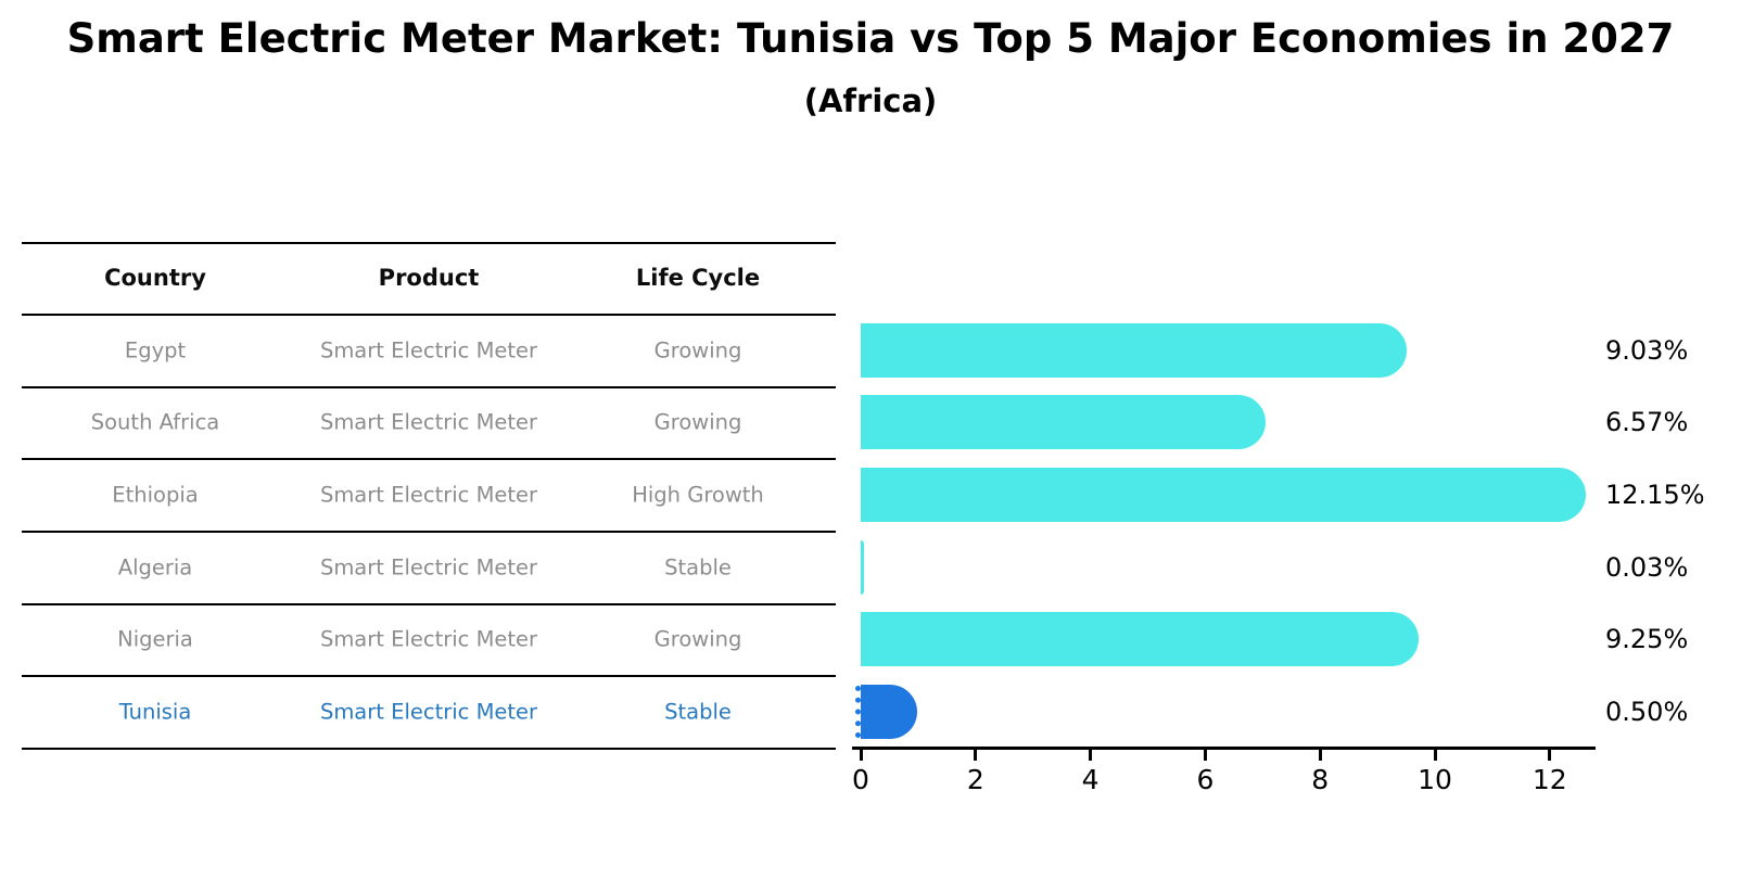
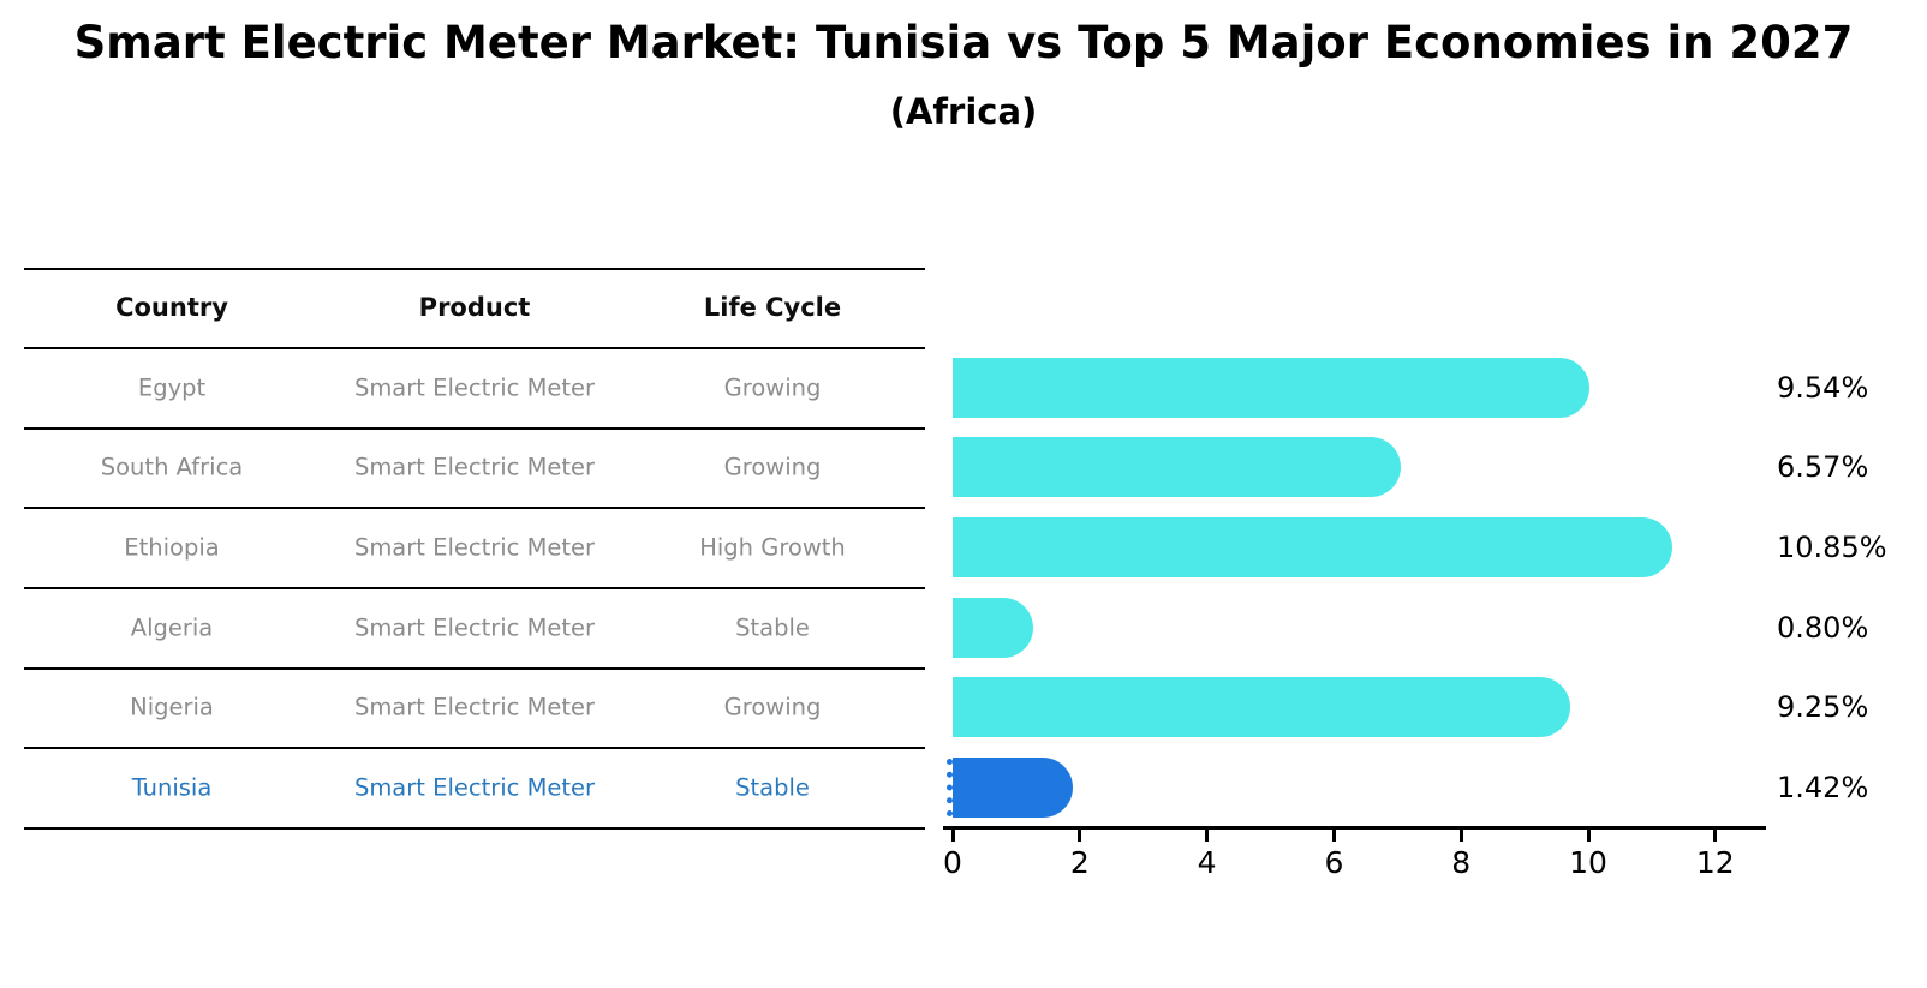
Egypt: 9.03% -> 9.54%
Ethiopia: 12.15% -> 10.85%
Algeria: 0.03% -> 0.80%
Tunisia: 0.50% -> 1.42%
